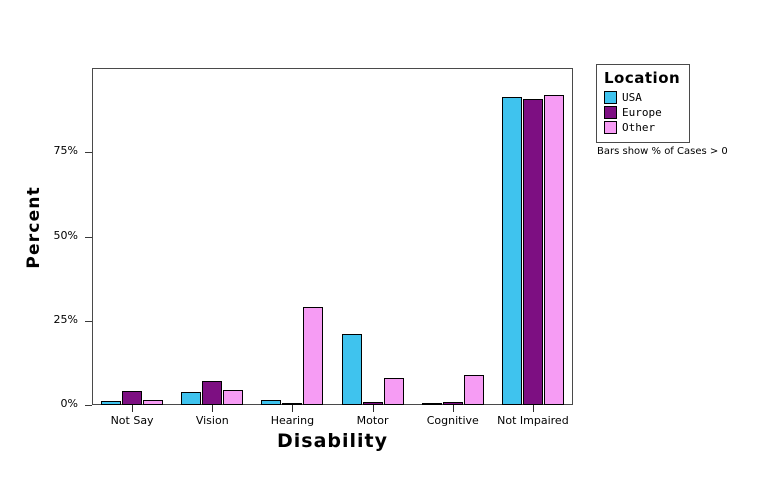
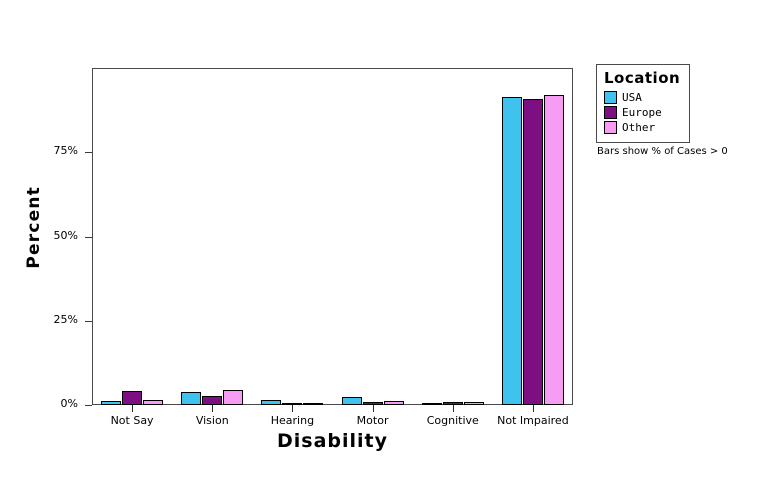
Europe/Vision: 7% -> 3%
Other/Hearing: 29% -> 1%
USA/Motor: 21% -> 2%
Other/Motor: 8% -> 1%
Other/Cognitive: 9% -> 1%
